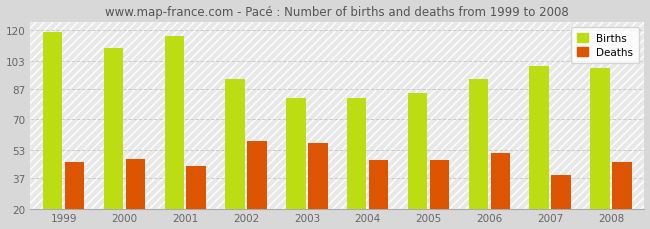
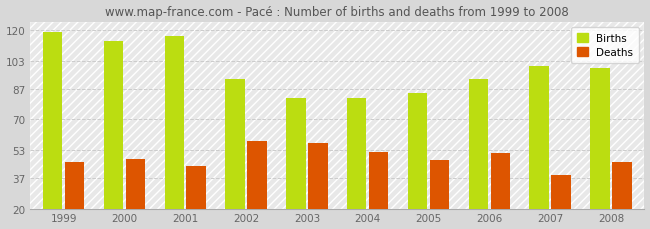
Births/2000: 110 -> 114
Deaths/2004: 47 -> 52
